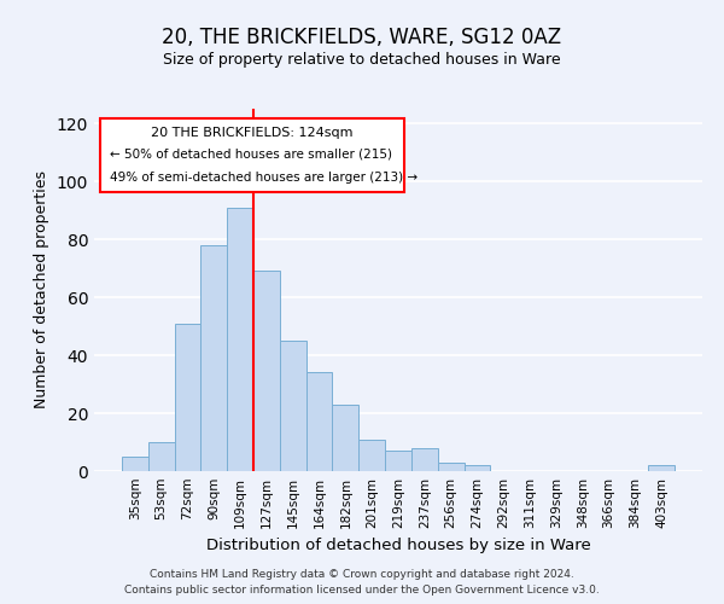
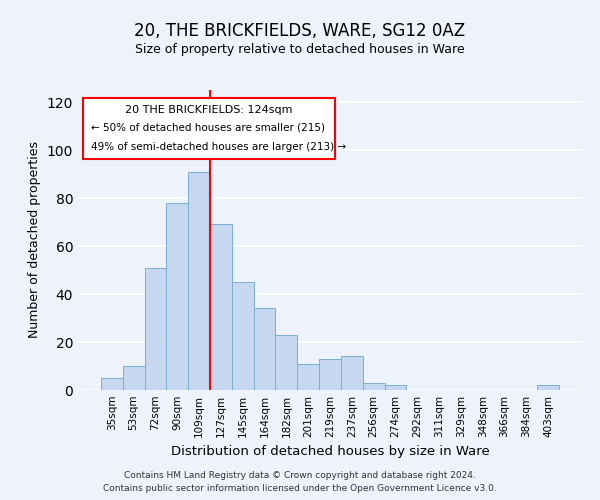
219sqm: 7 -> 13
237sqm: 8 -> 14
